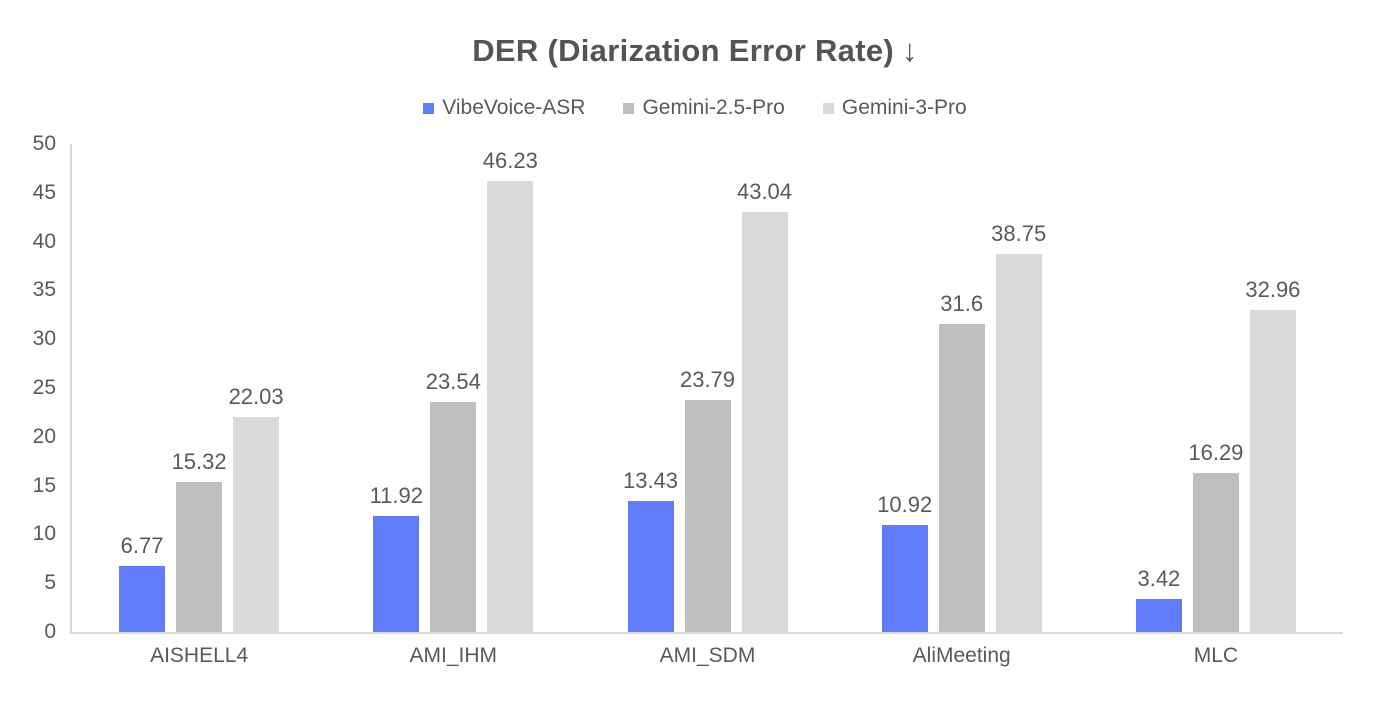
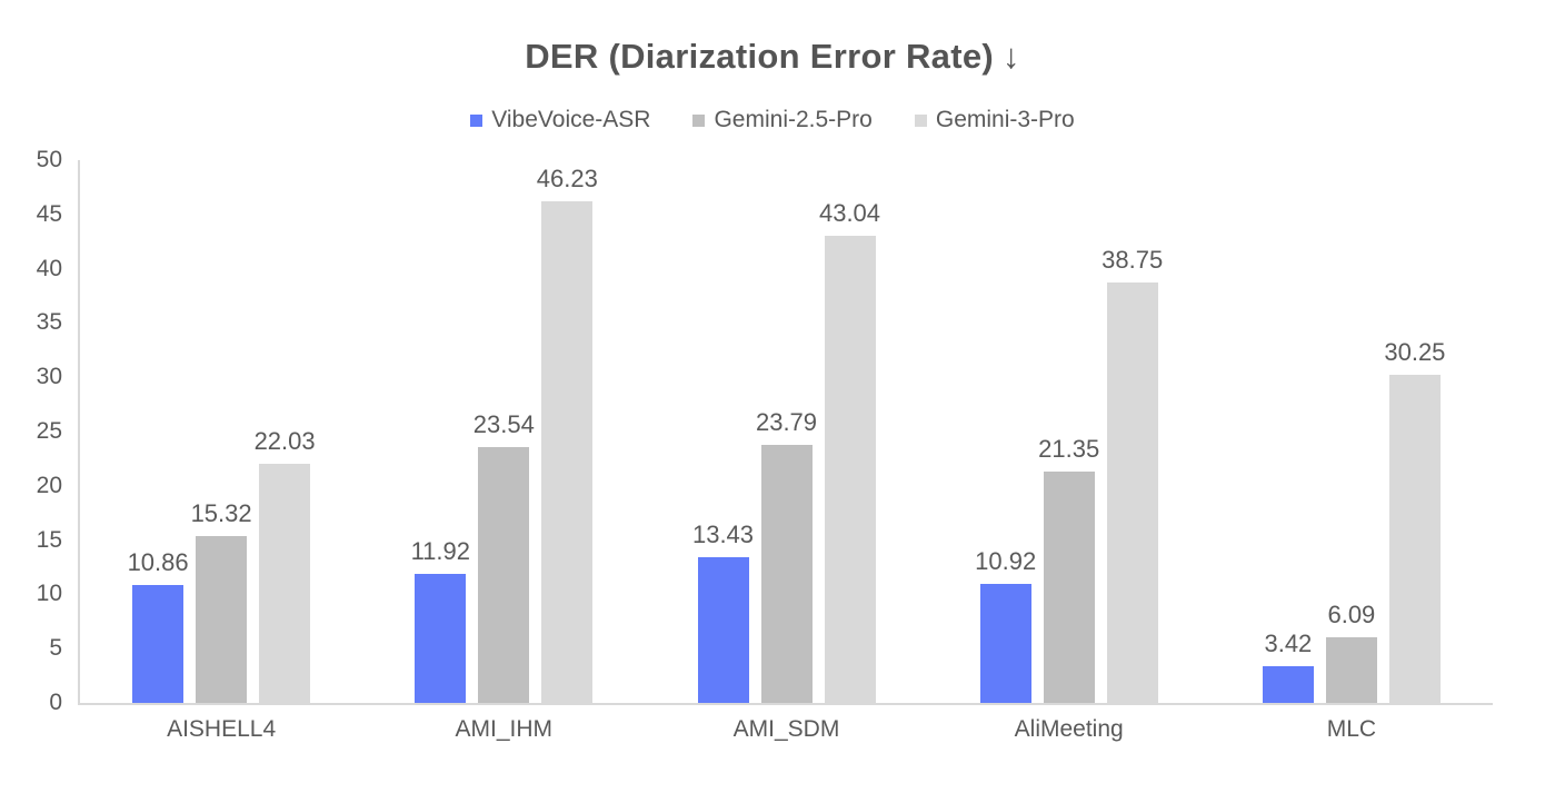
VibeVoice-ASR/AISHELL4: 6.77 -> 10.86
Gemini-2.5-Pro/AliMeeting: 31.6 -> 21.35
Gemini-2.5-Pro/MLC: 16.29 -> 6.09
Gemini-3-Pro/MLC: 32.96 -> 30.25
